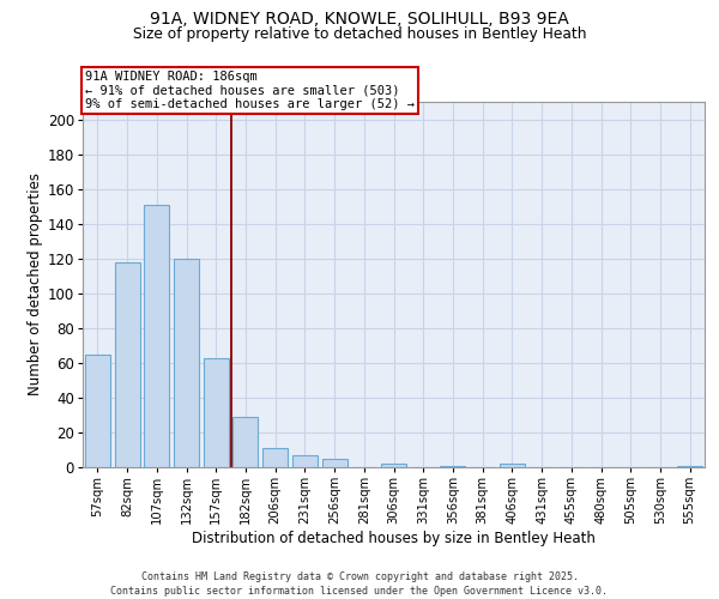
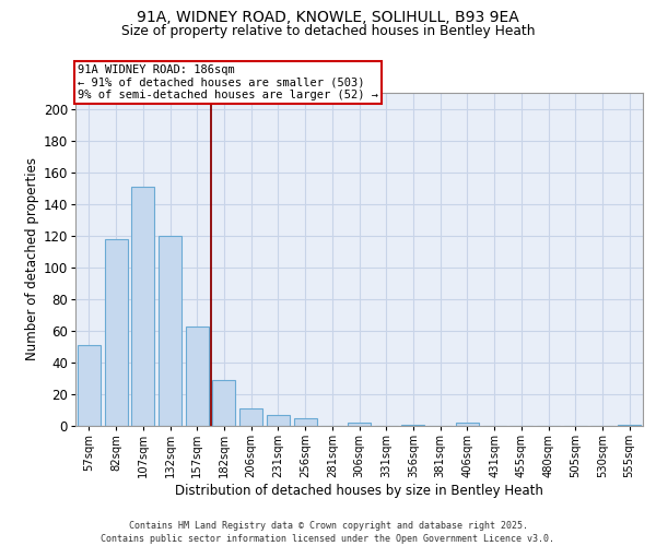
57sqm: 65 -> 51
